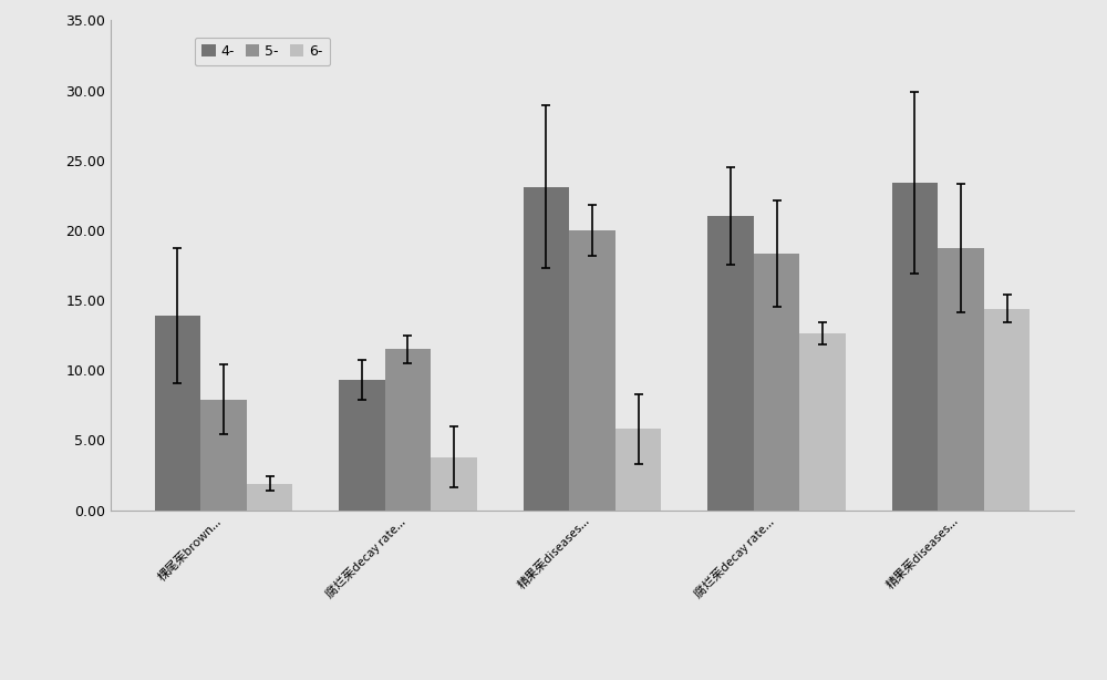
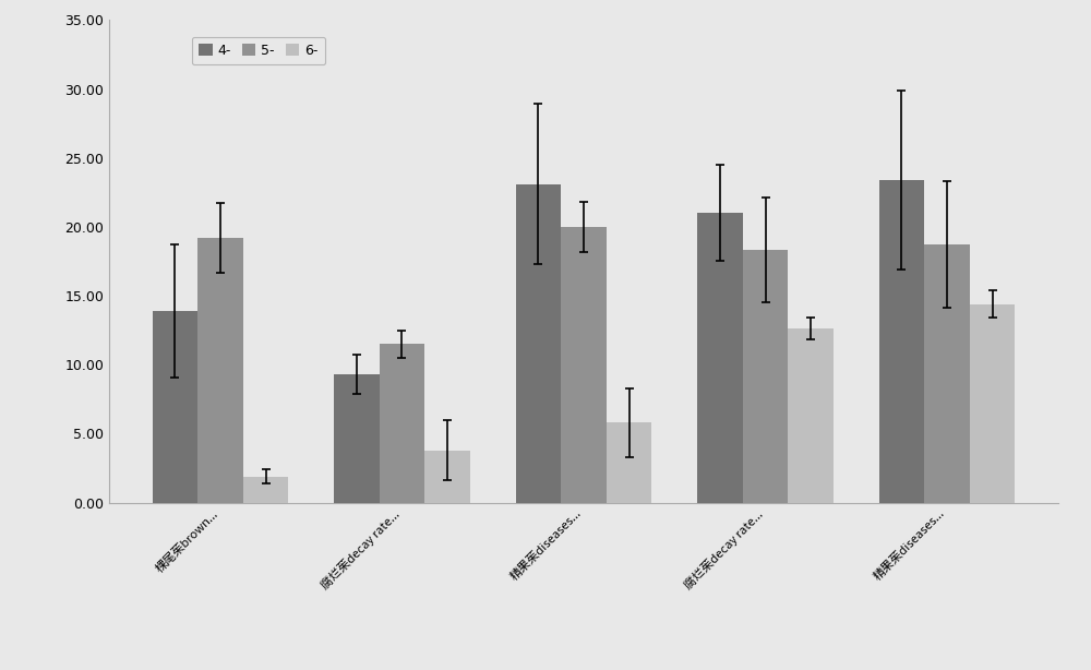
5-/棵尾茱brown...: 7.9 -> 19.2
